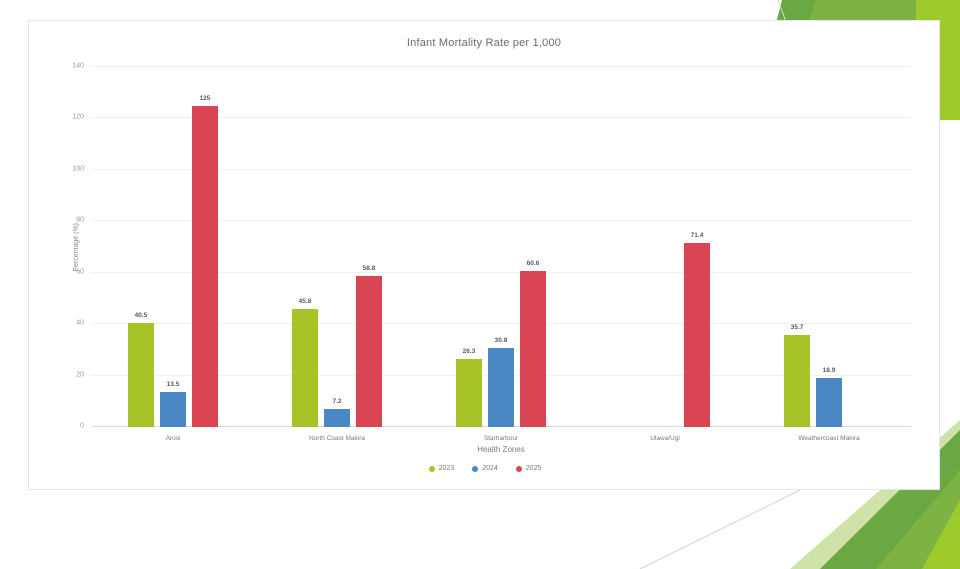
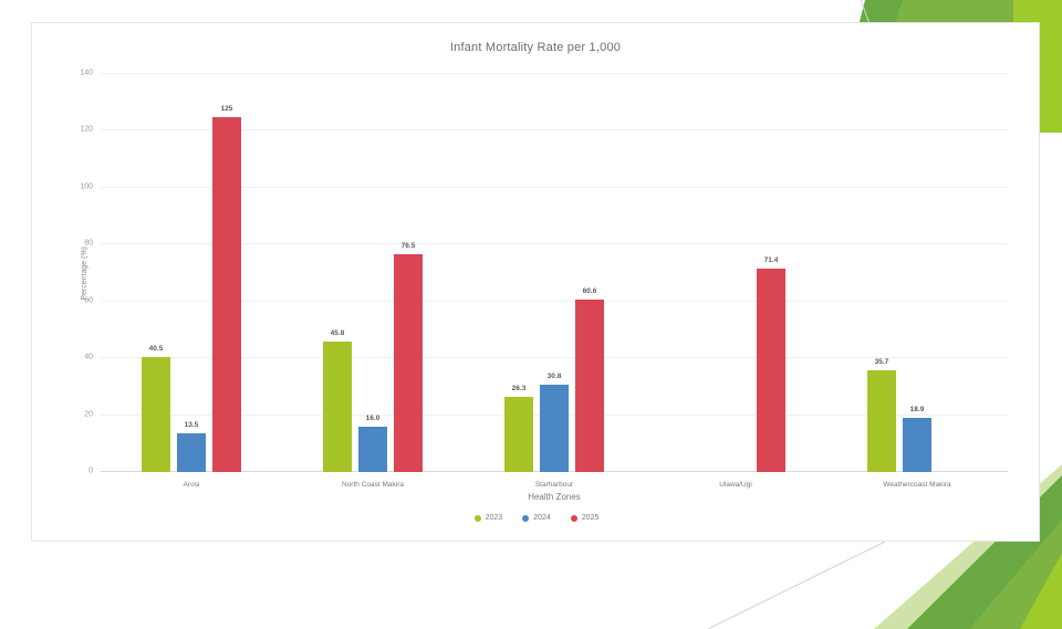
2024/North Coast Makira: 7.2 -> 16.0
2025/North Coast Makira: 58.8 -> 76.5
